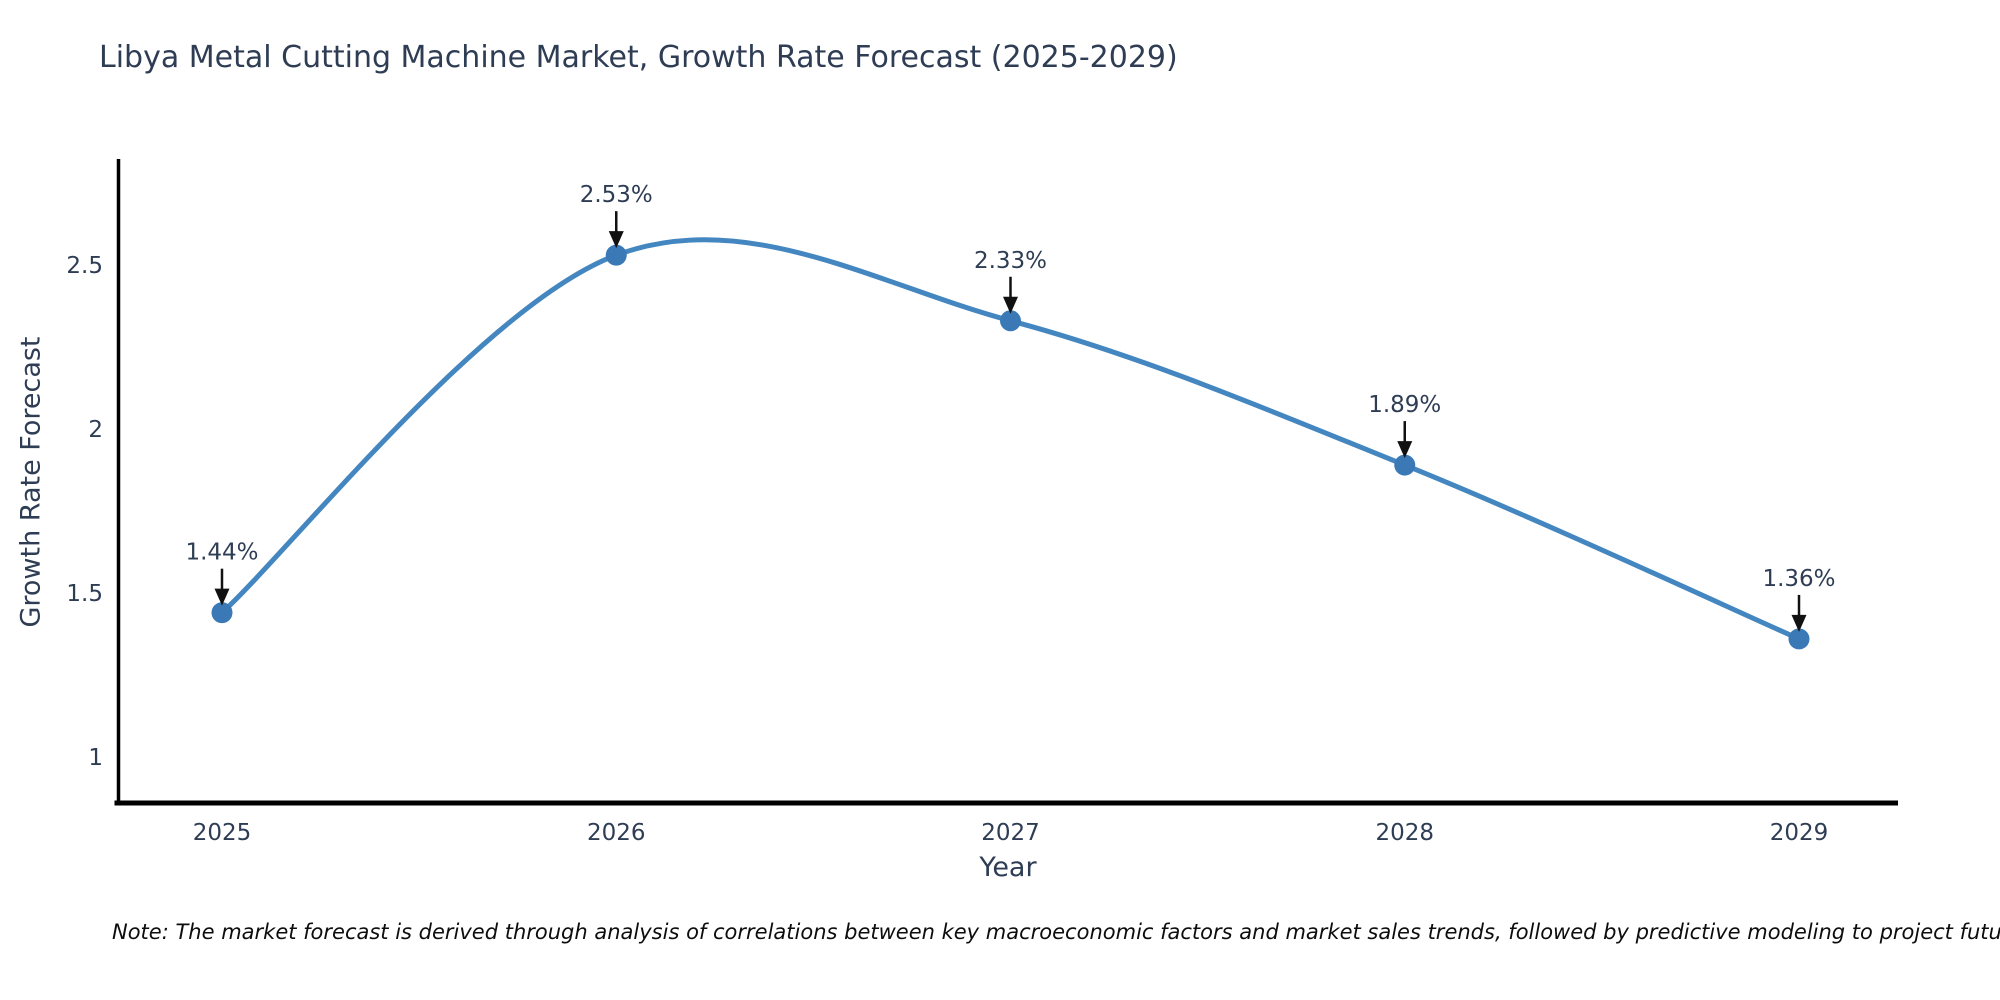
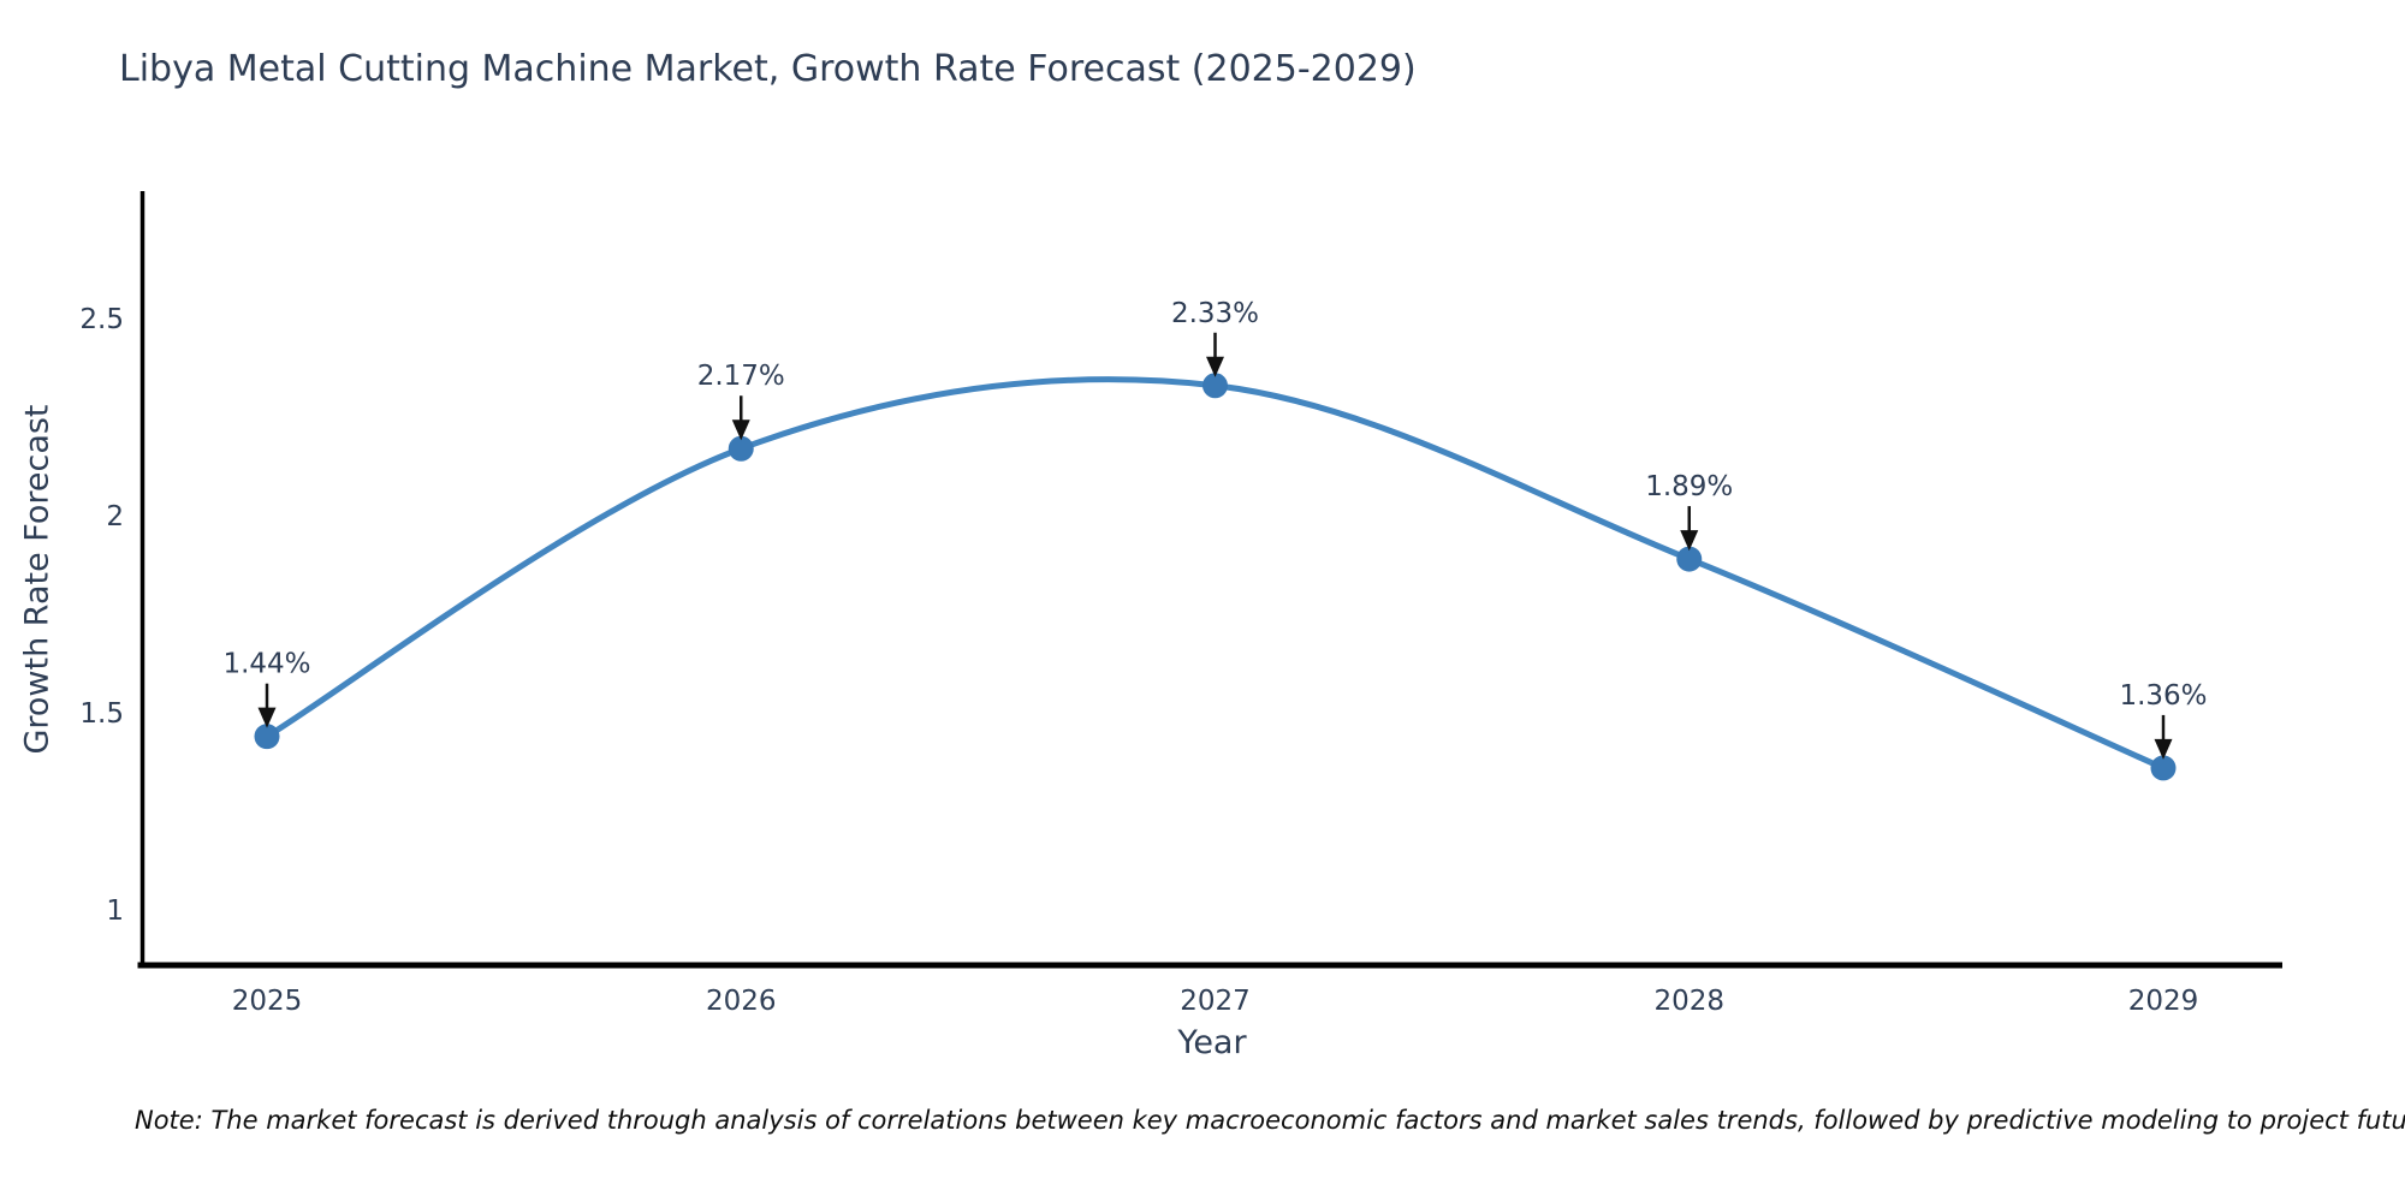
2026: 2.53% -> 2.17%
